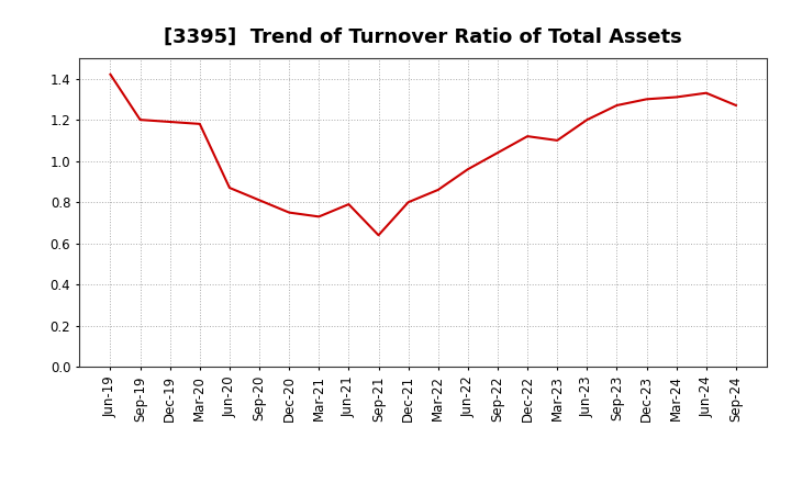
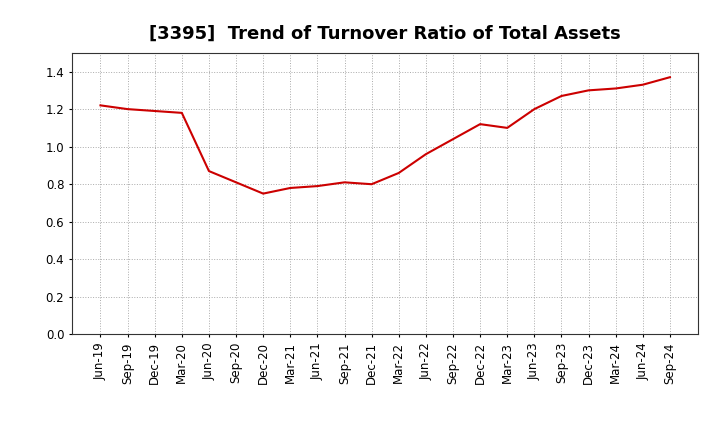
Jun-19: 1.42 -> 1.22
Mar-21: 0.73 -> 0.78
Sep-21: 0.64 -> 0.81
Sep-24: 1.27 -> 1.37
